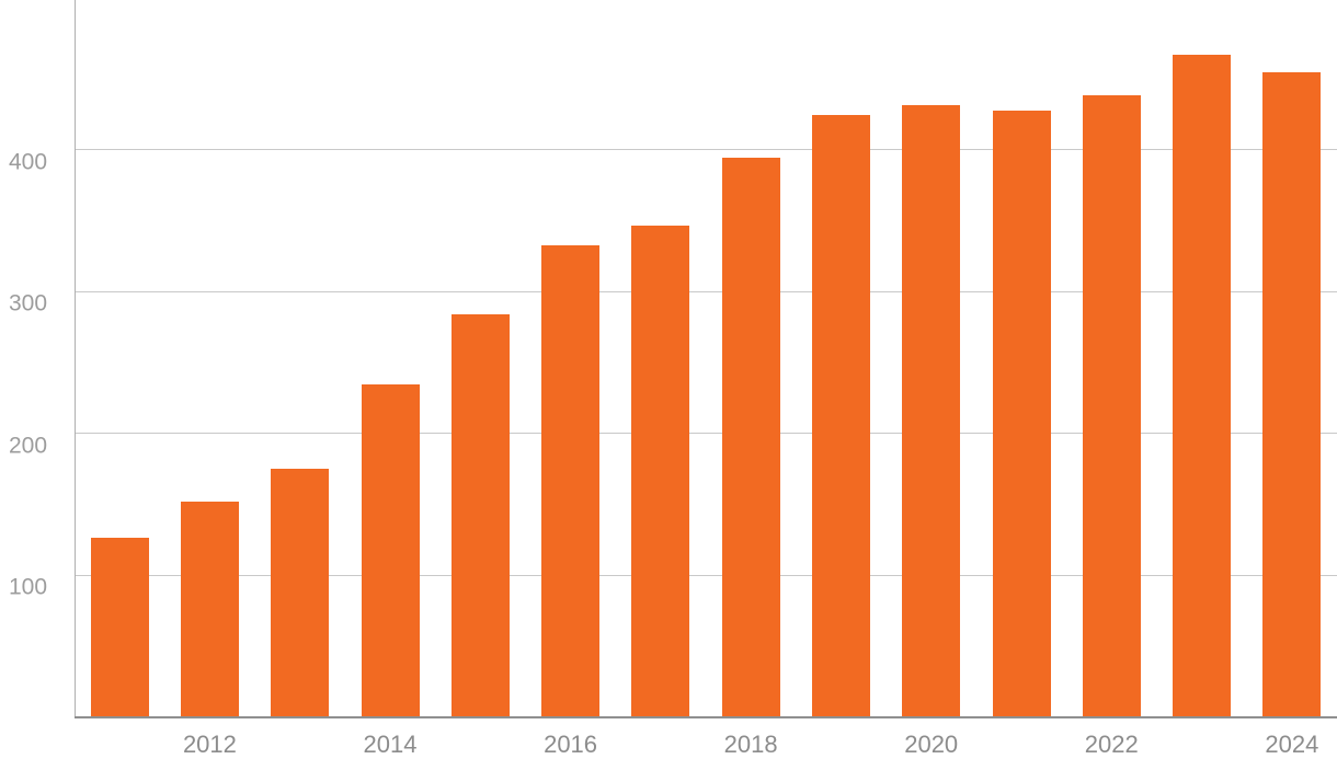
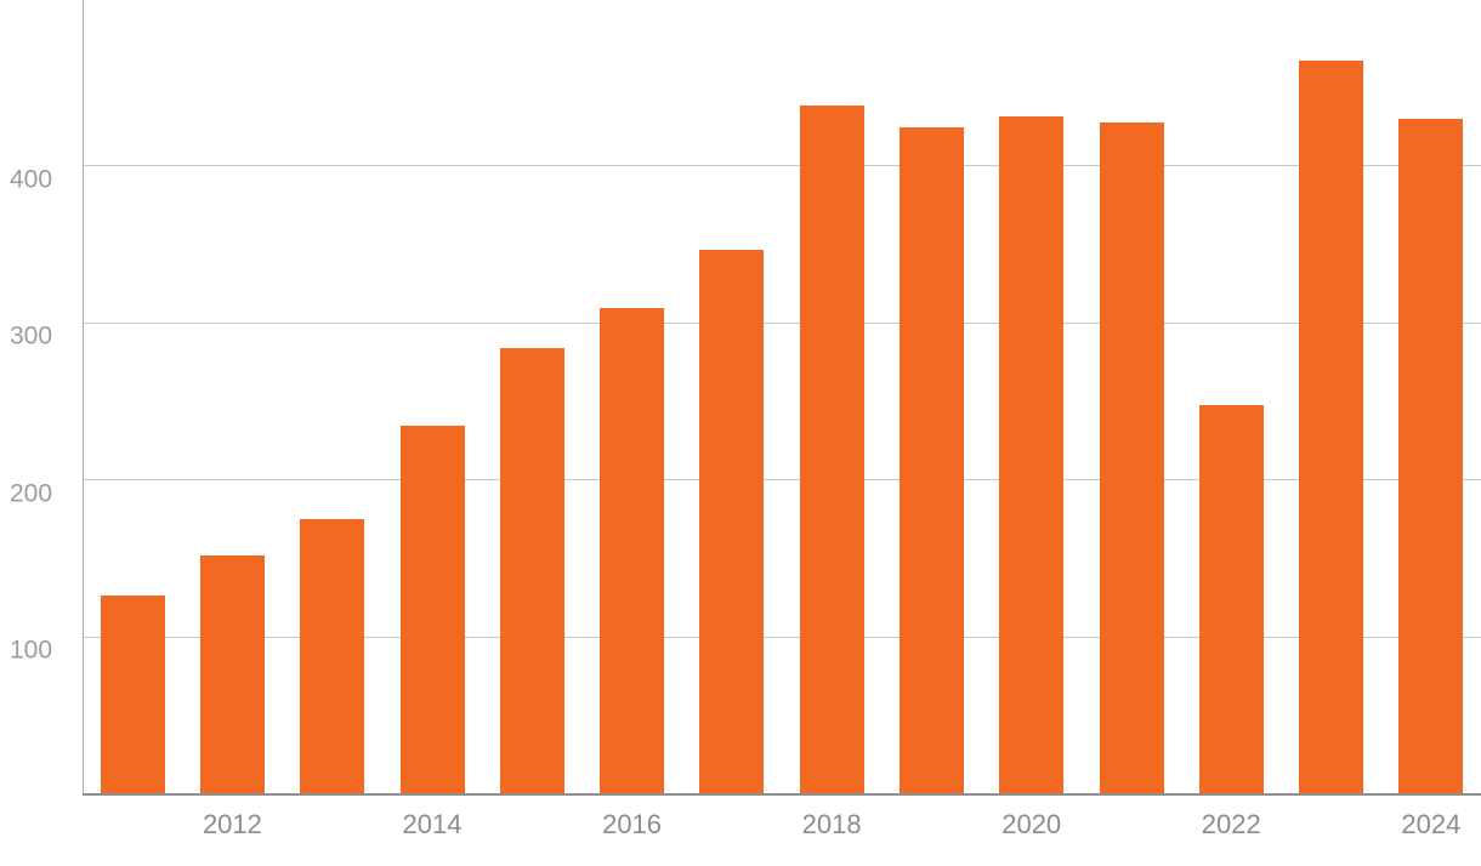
2016: 333 -> 310
2018: 395 -> 439
2022: 439 -> 248
2024: 455 -> 430
